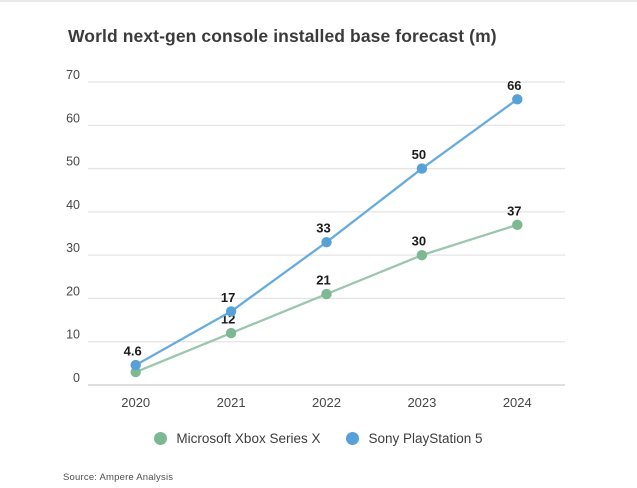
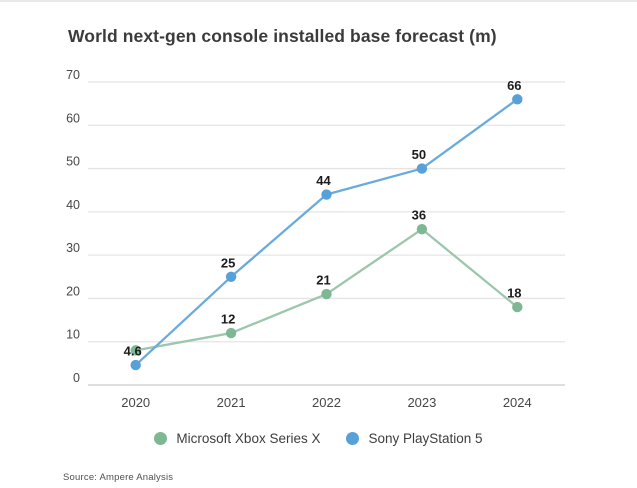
Microsoft Xbox Series X/2020: 3 -> 8
Sony PlayStation 5/2021: 17 -> 25
Sony PlayStation 5/2022: 33 -> 44
Microsoft Xbox Series X/2023: 30 -> 36
Microsoft Xbox Series X/2024: 37 -> 18
